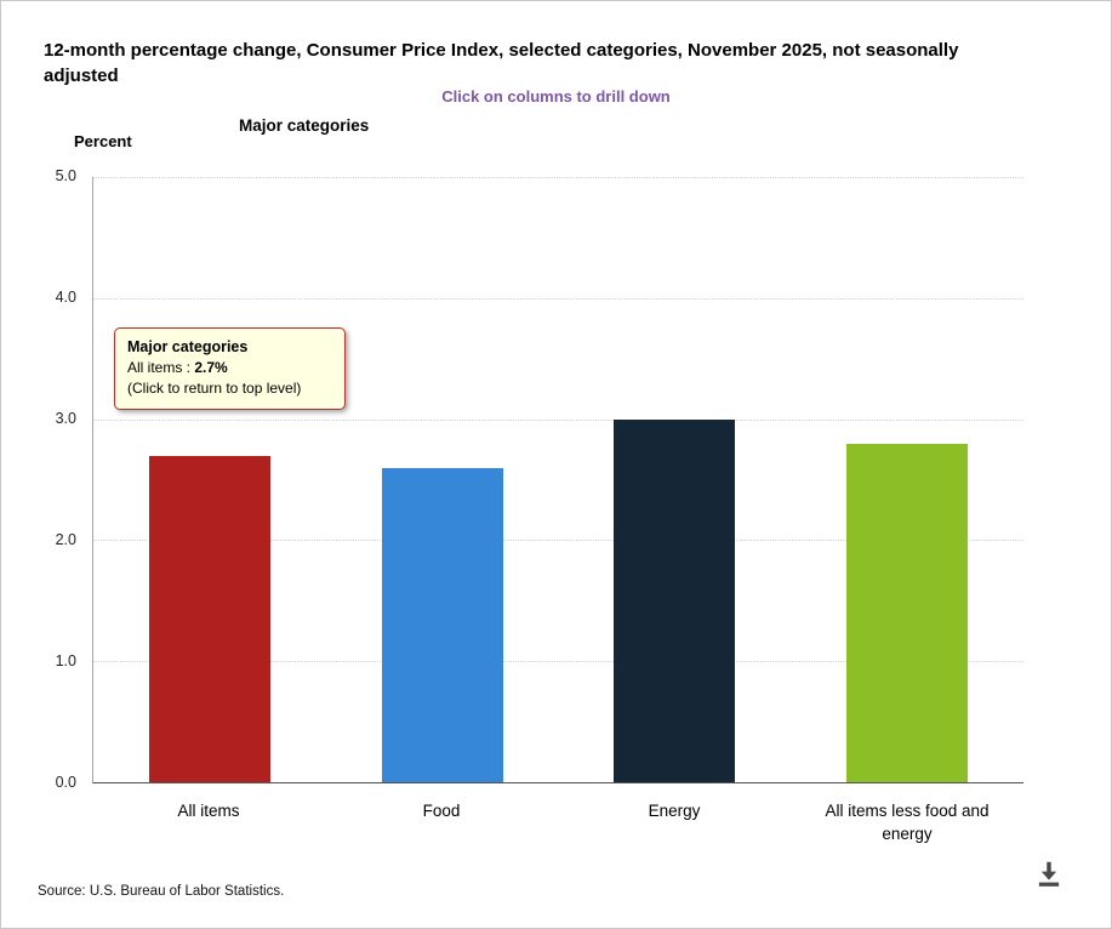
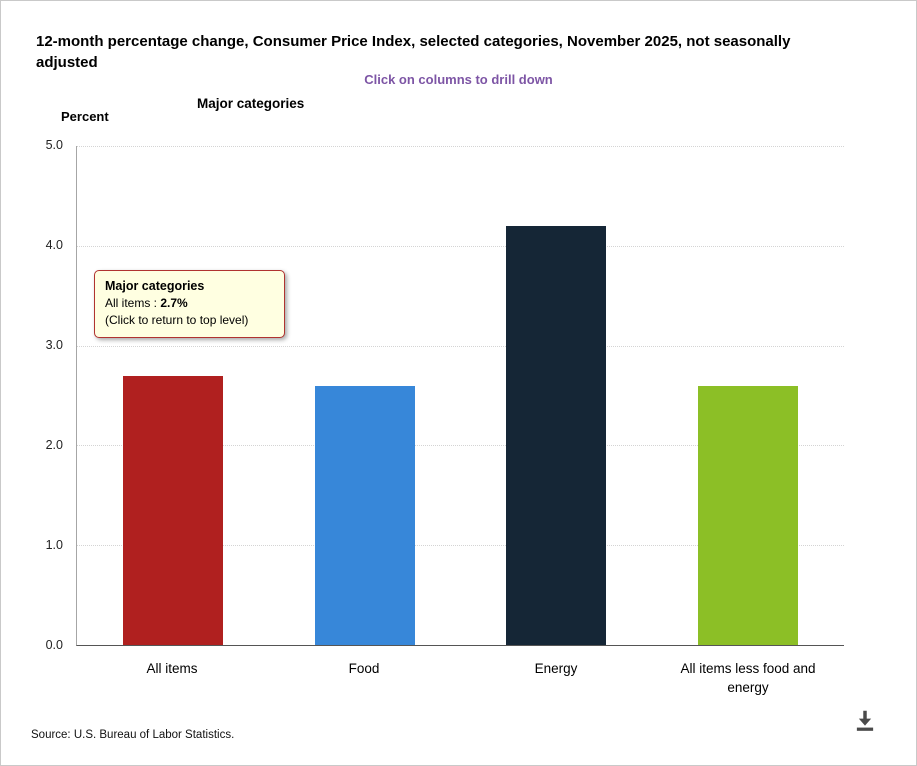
Energy: 3.0 -> 4.2
All items less food and energy: 2.8 -> 2.6
